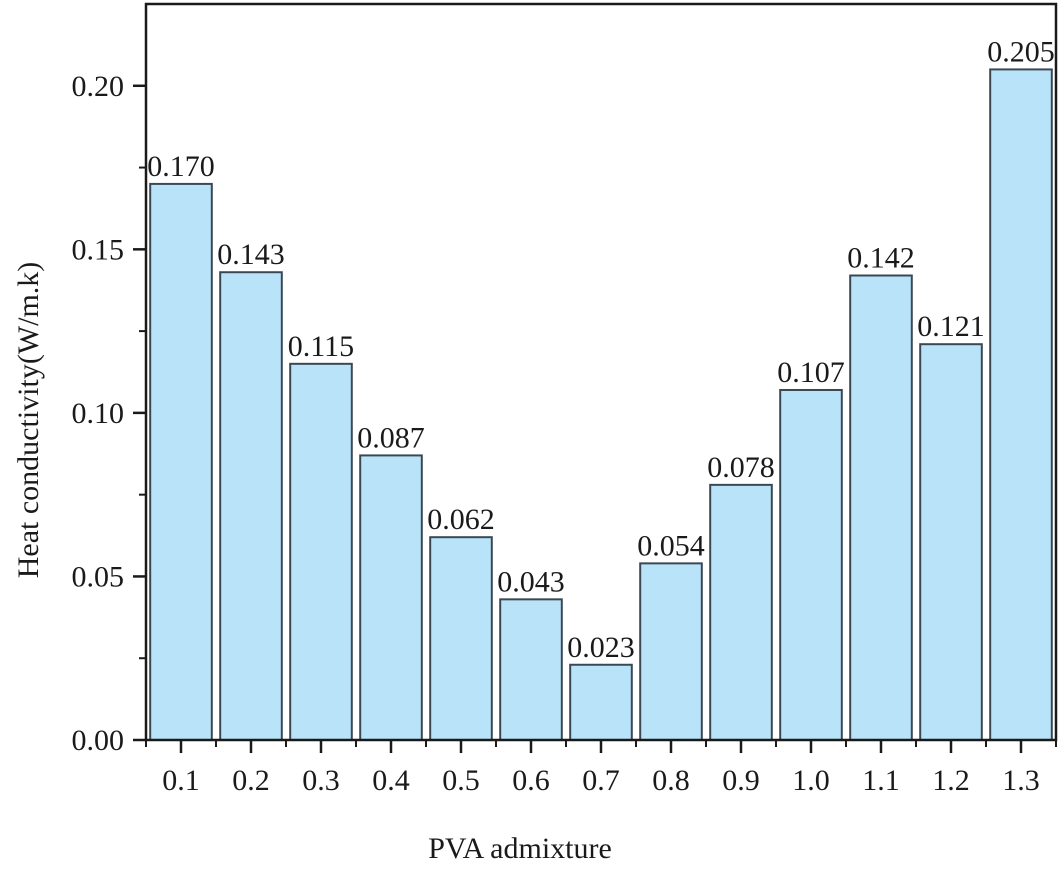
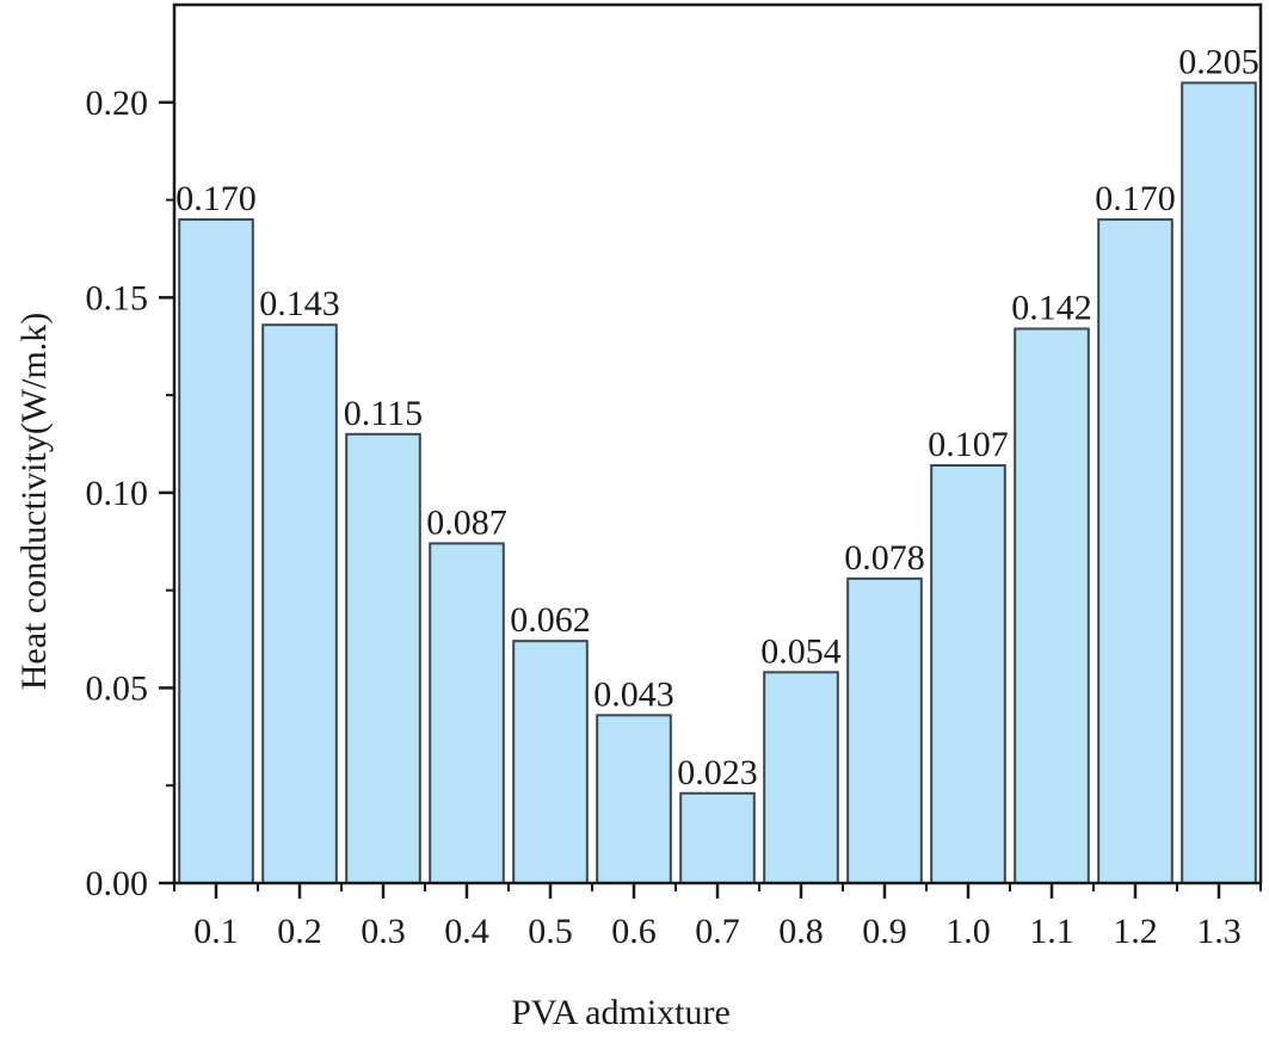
1.2: 0.121 -> 0.170
